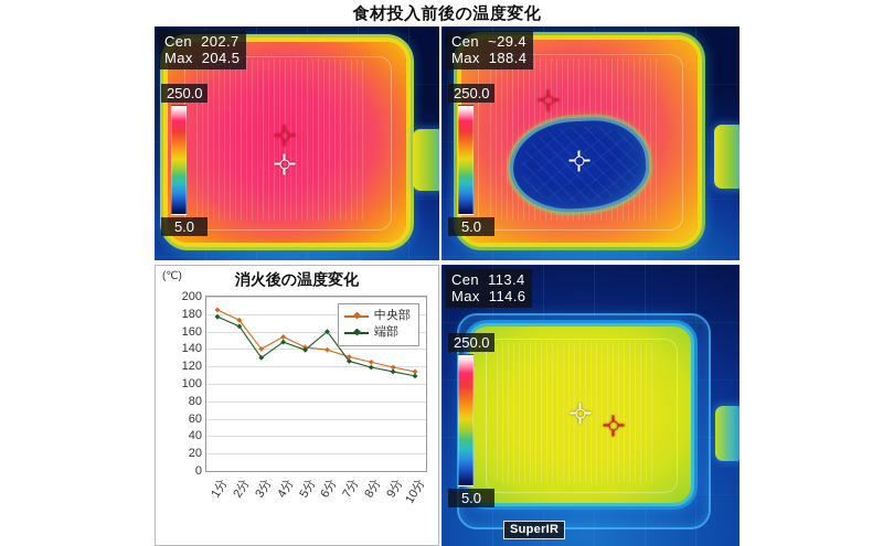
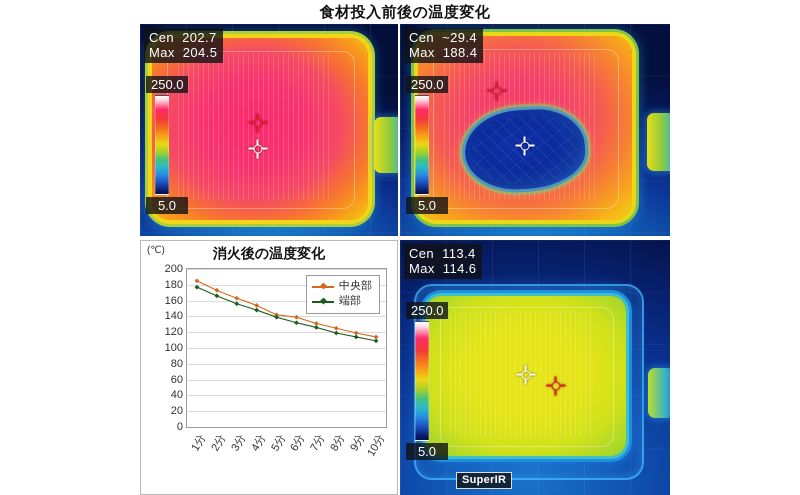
中央部/3分: 140 -> 160
端部/3分: 130 -> 160
端部/6分: 160 -> 130
